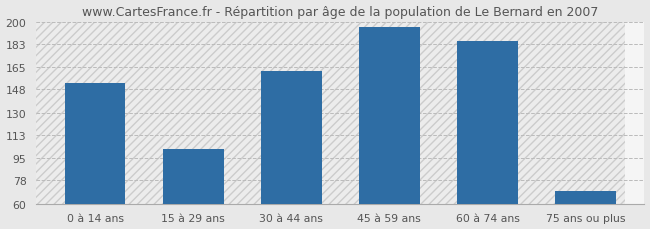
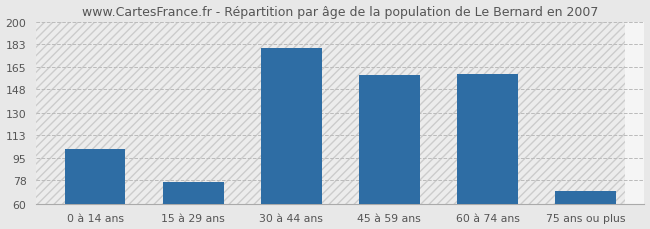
0 à 14 ans: 153 -> 102
15 à 29 ans: 102 -> 77
30 à 44 ans: 162 -> 180
45 à 59 ans: 196 -> 159
60 à 74 ans: 185 -> 160
